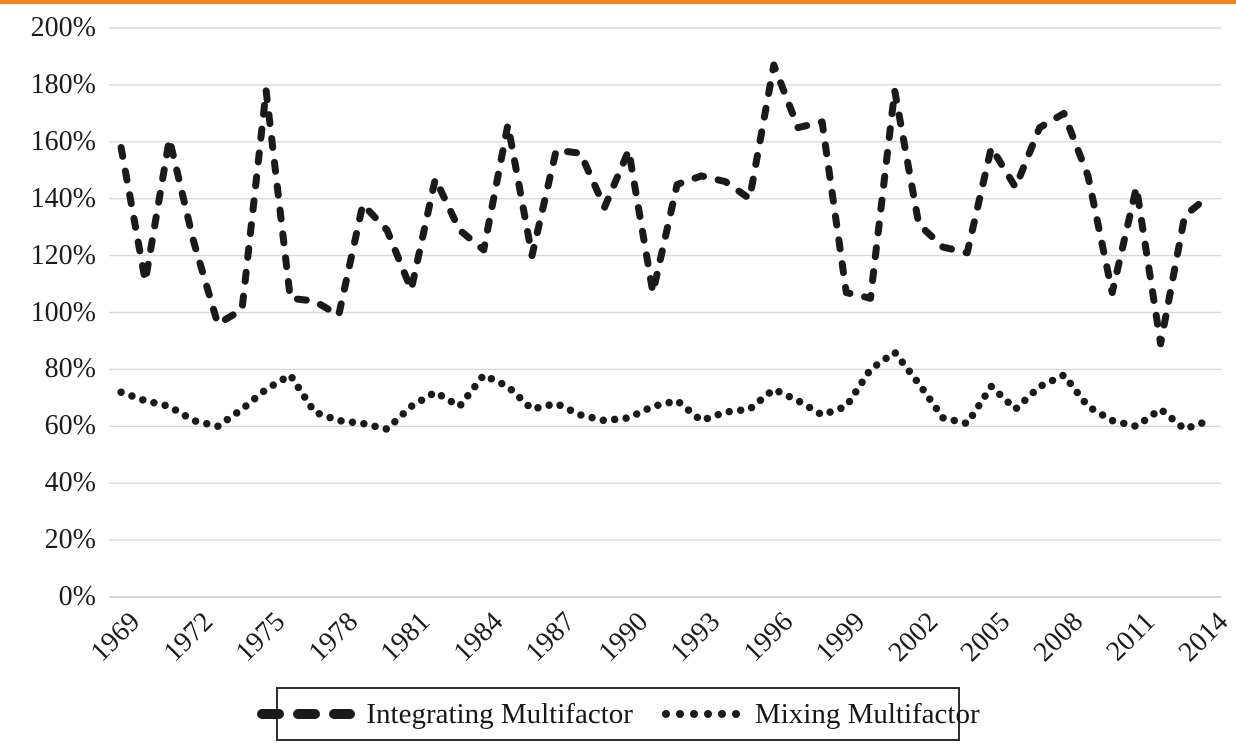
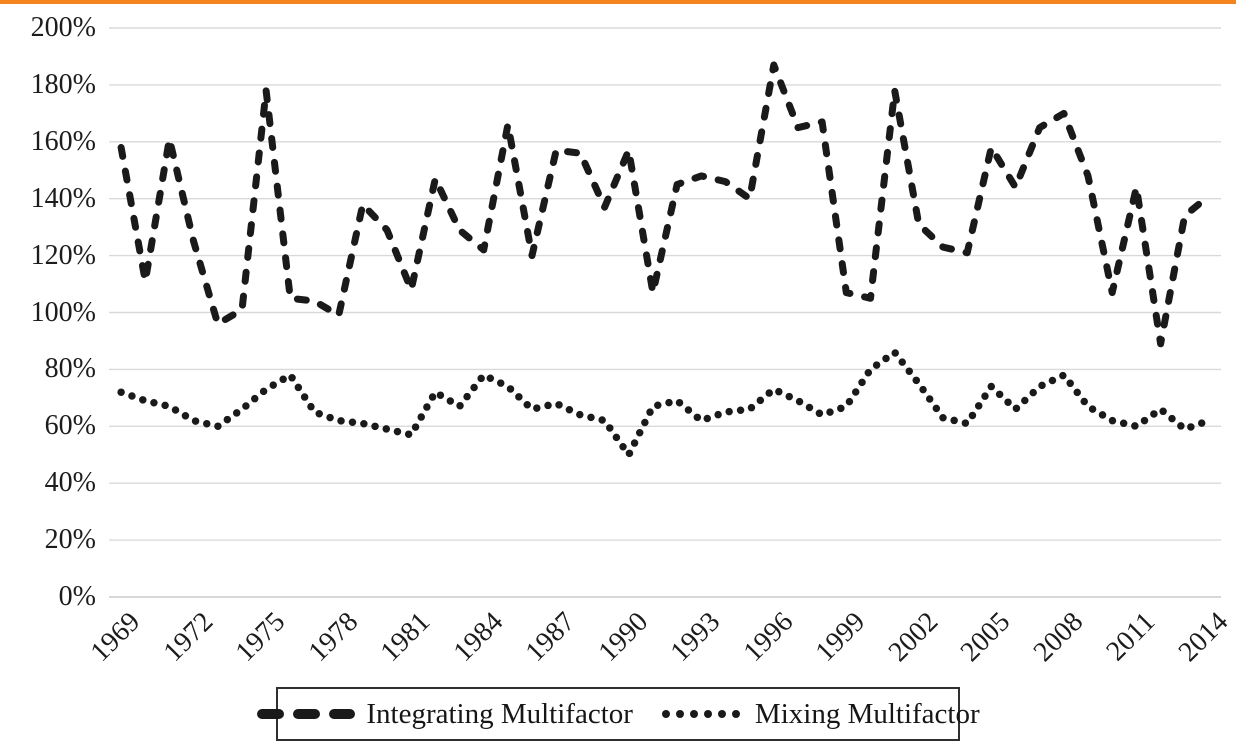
Mixing Multifactor/1981: 67% -> 57%
Mixing Multifactor/1990: 63% -> 50%
